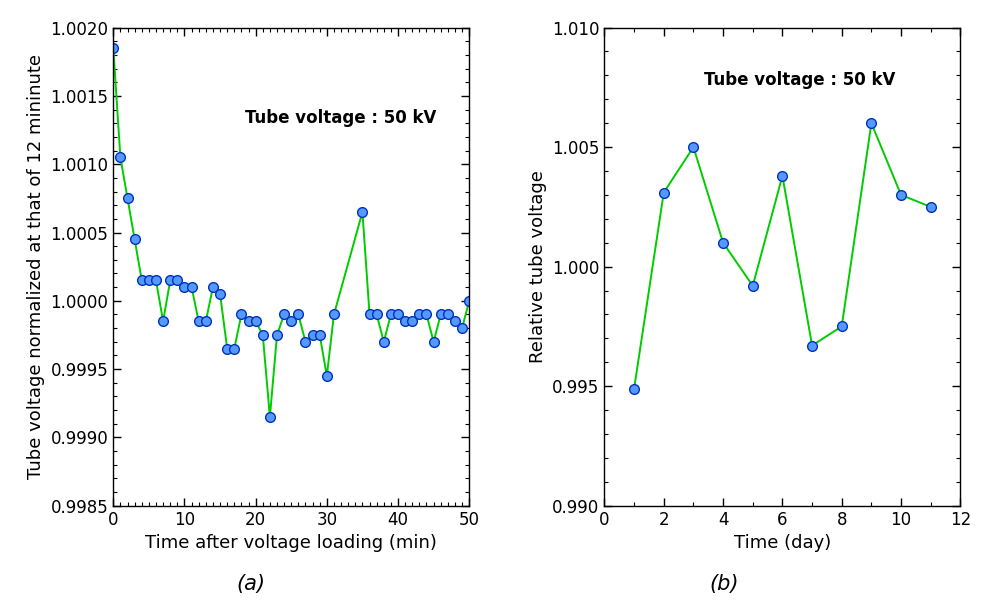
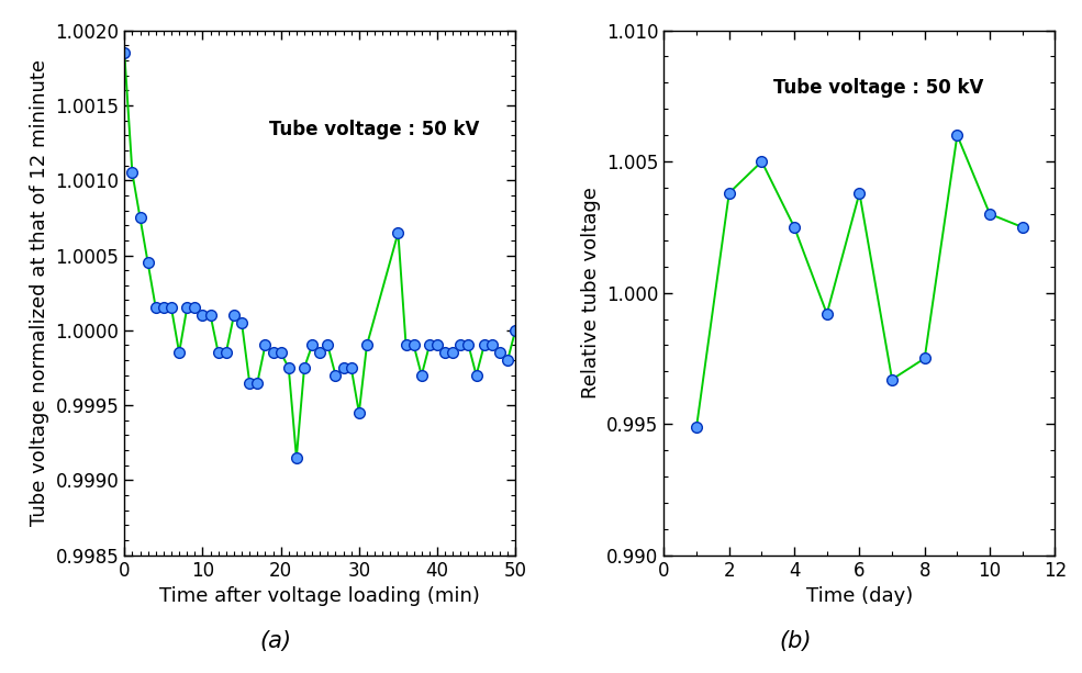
2: 1.0031 -> 1.0038
4: 1.0010 -> 1.0025
